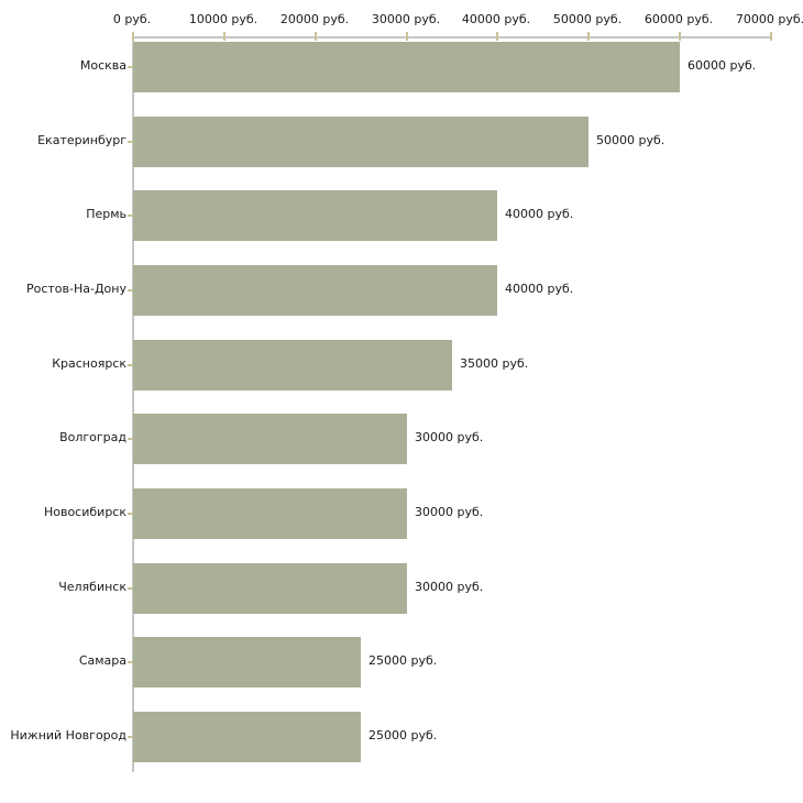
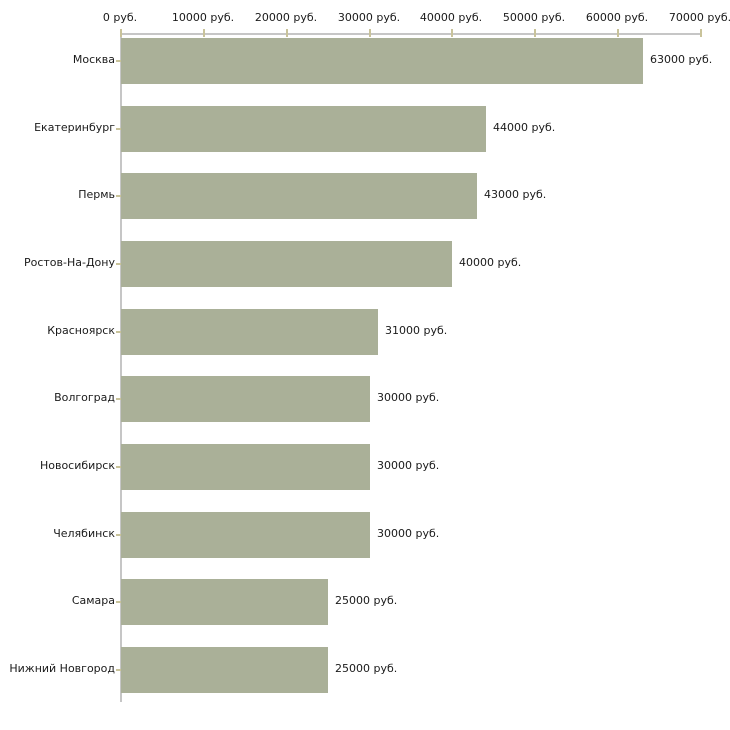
Москва: 60000 -> 63000
Екатеринбург: 50000 -> 44000
Пермь: 40000 -> 43000
Красноярск: 35000 -> 31000
